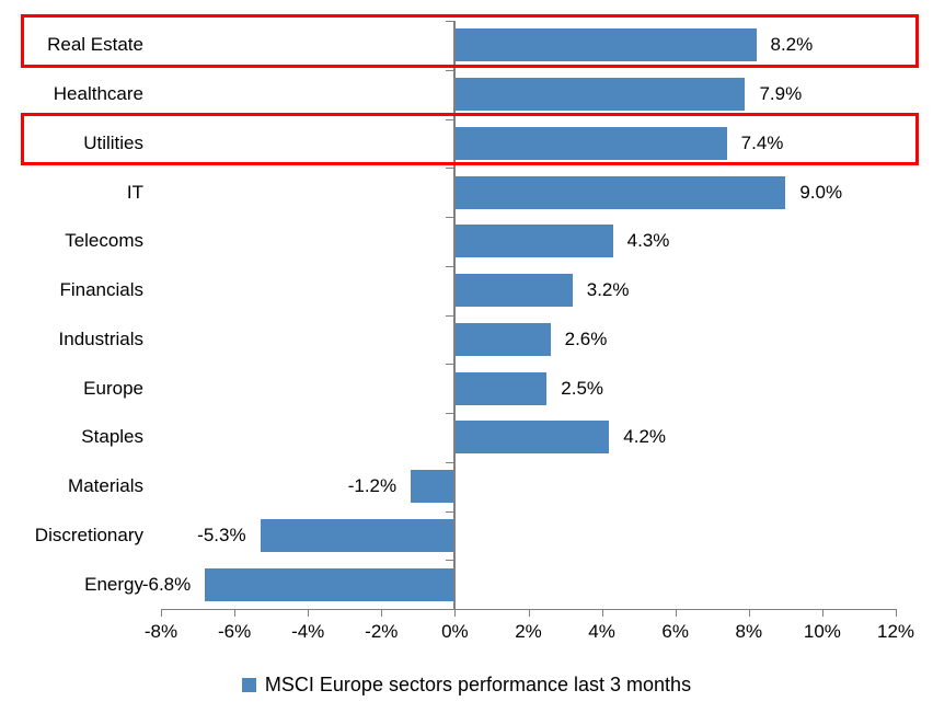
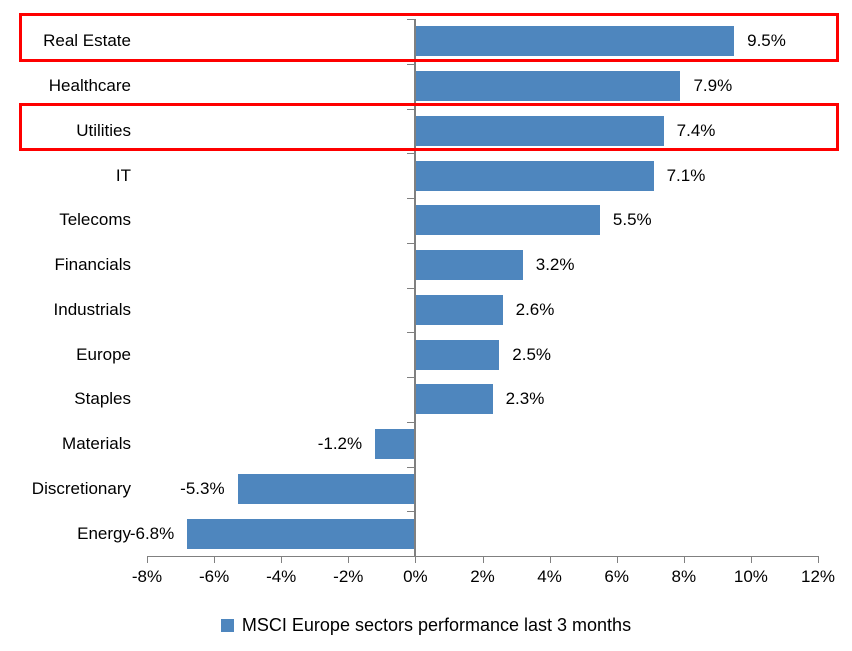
Real Estate: 8.2% -> 9.5%
IT: 9.0% -> 7.1%
Telecoms: 4.3% -> 5.5%
Staples: 4.2% -> 2.3%
